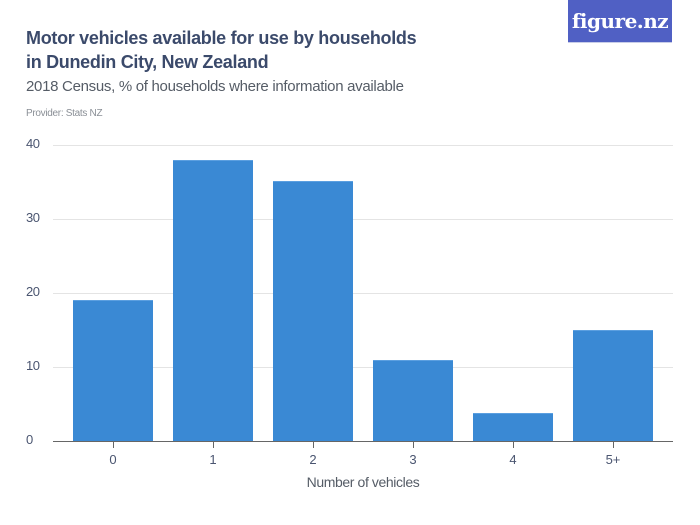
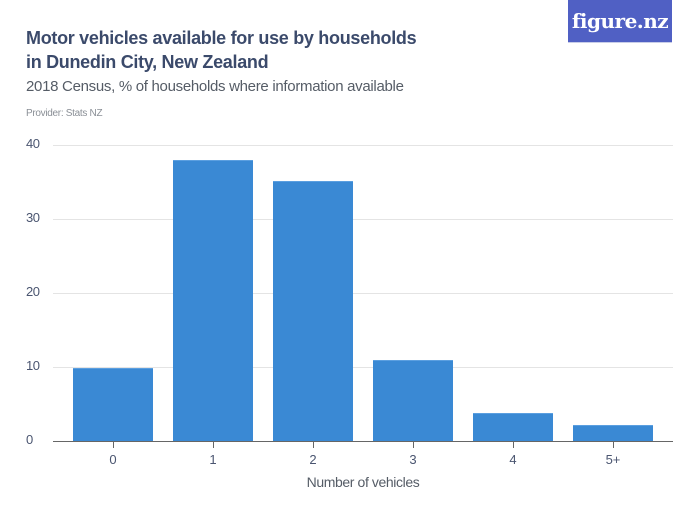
0: 19 -> 10
5+: 15 -> 2
